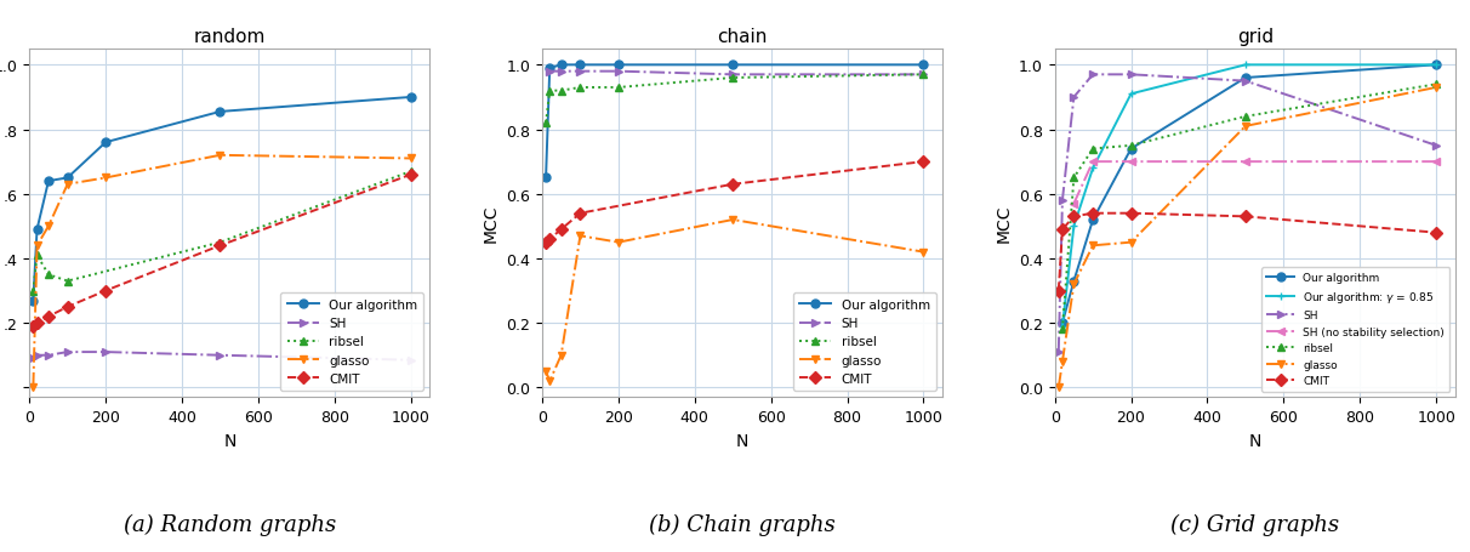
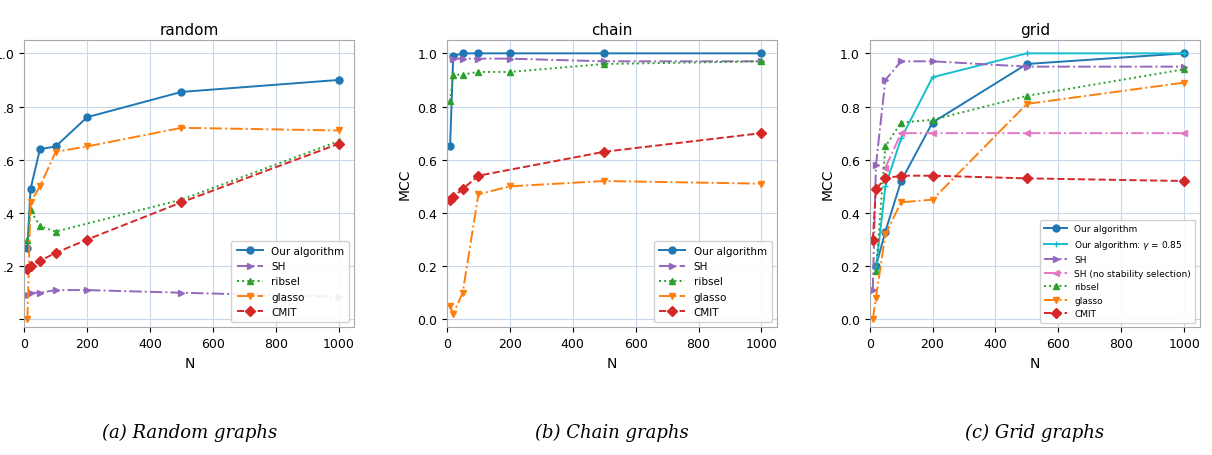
chain/glasso/200: 0.45 -> 0.50
chain/glasso/1000: 0.42 -> 0.51
grid/SH/1000: 0.75 -> 0.95
grid/glasso/1000: 0.93 -> 0.89
grid/CMIT/1000: 0.48 -> 0.52
